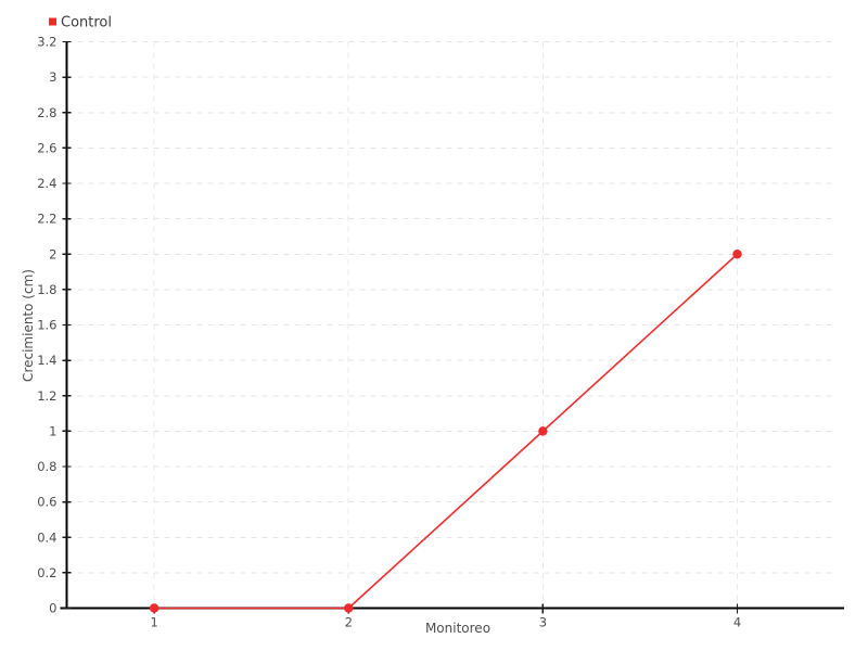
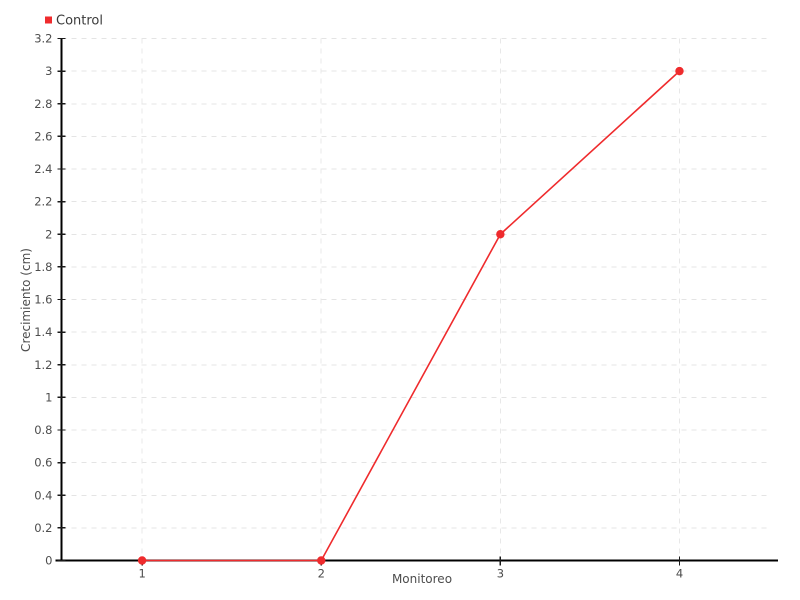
3: 1 -> 2
4: 2 -> 3
